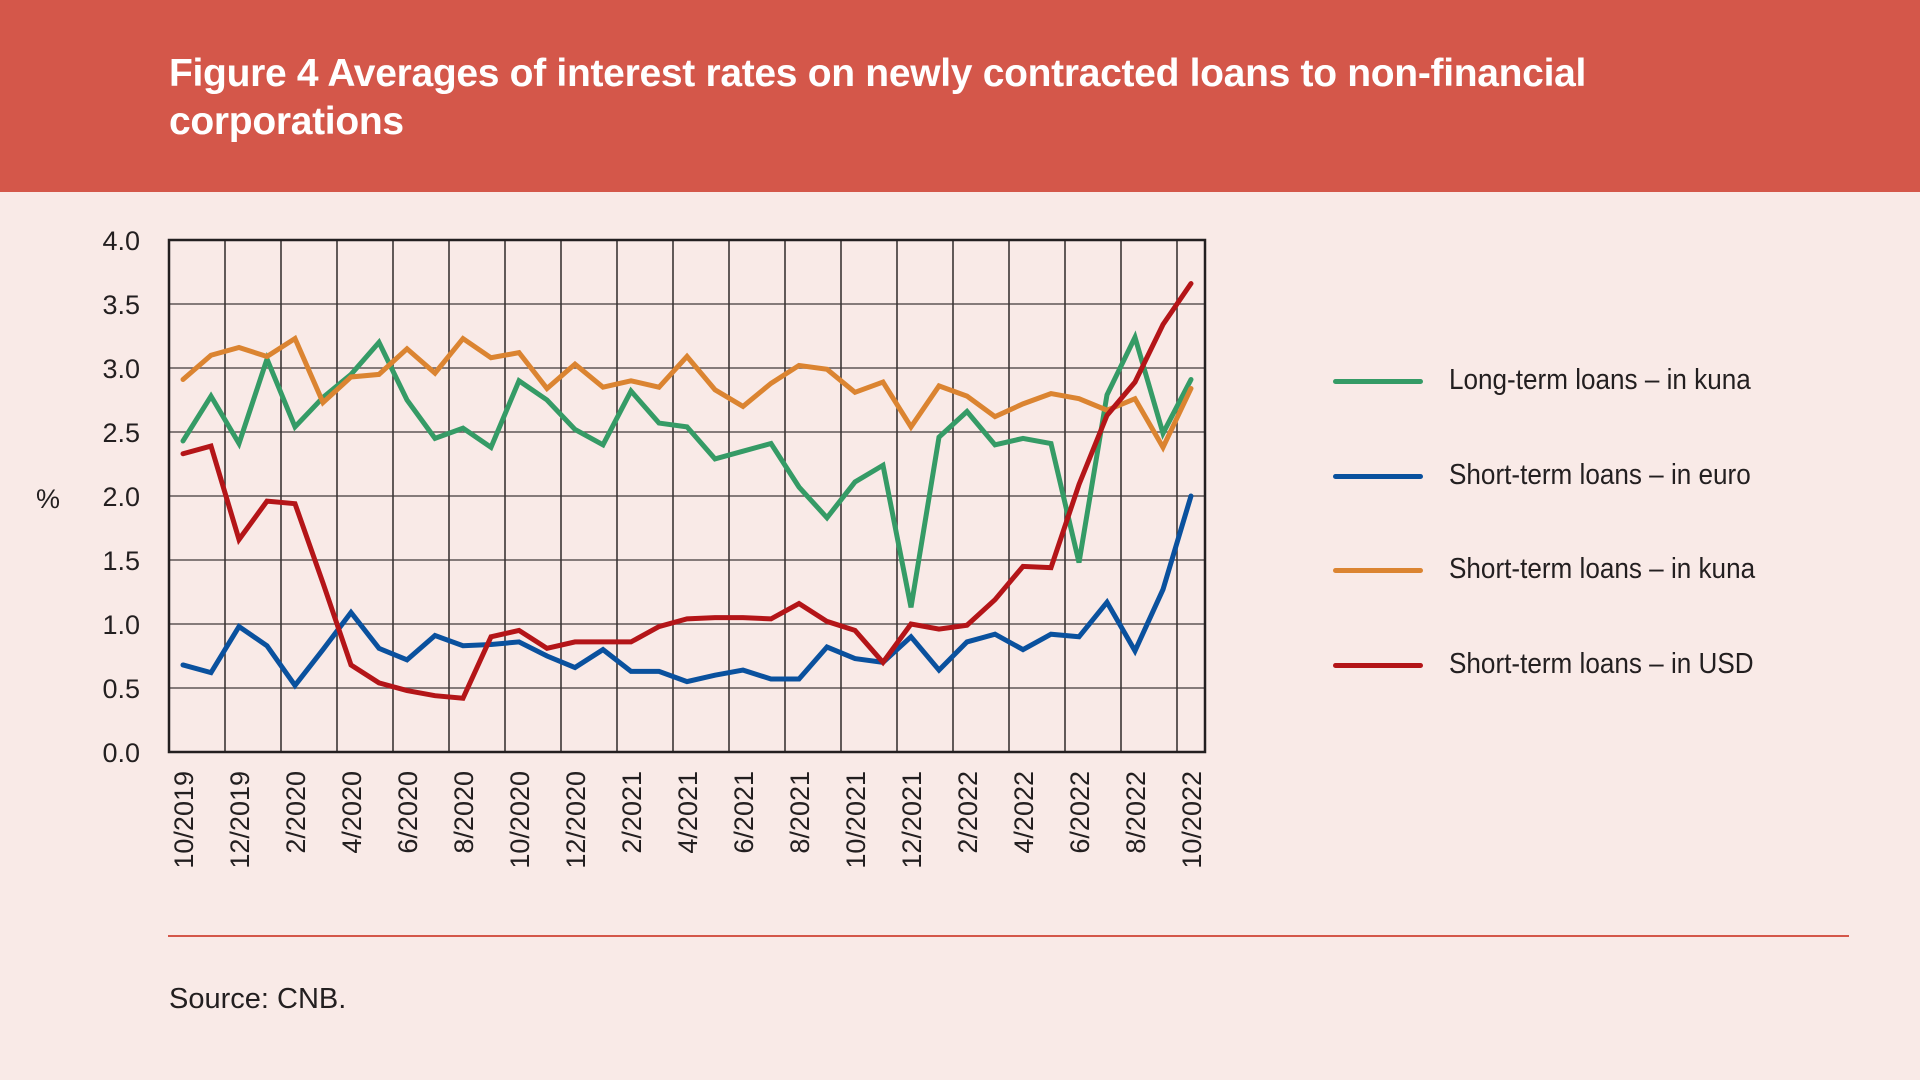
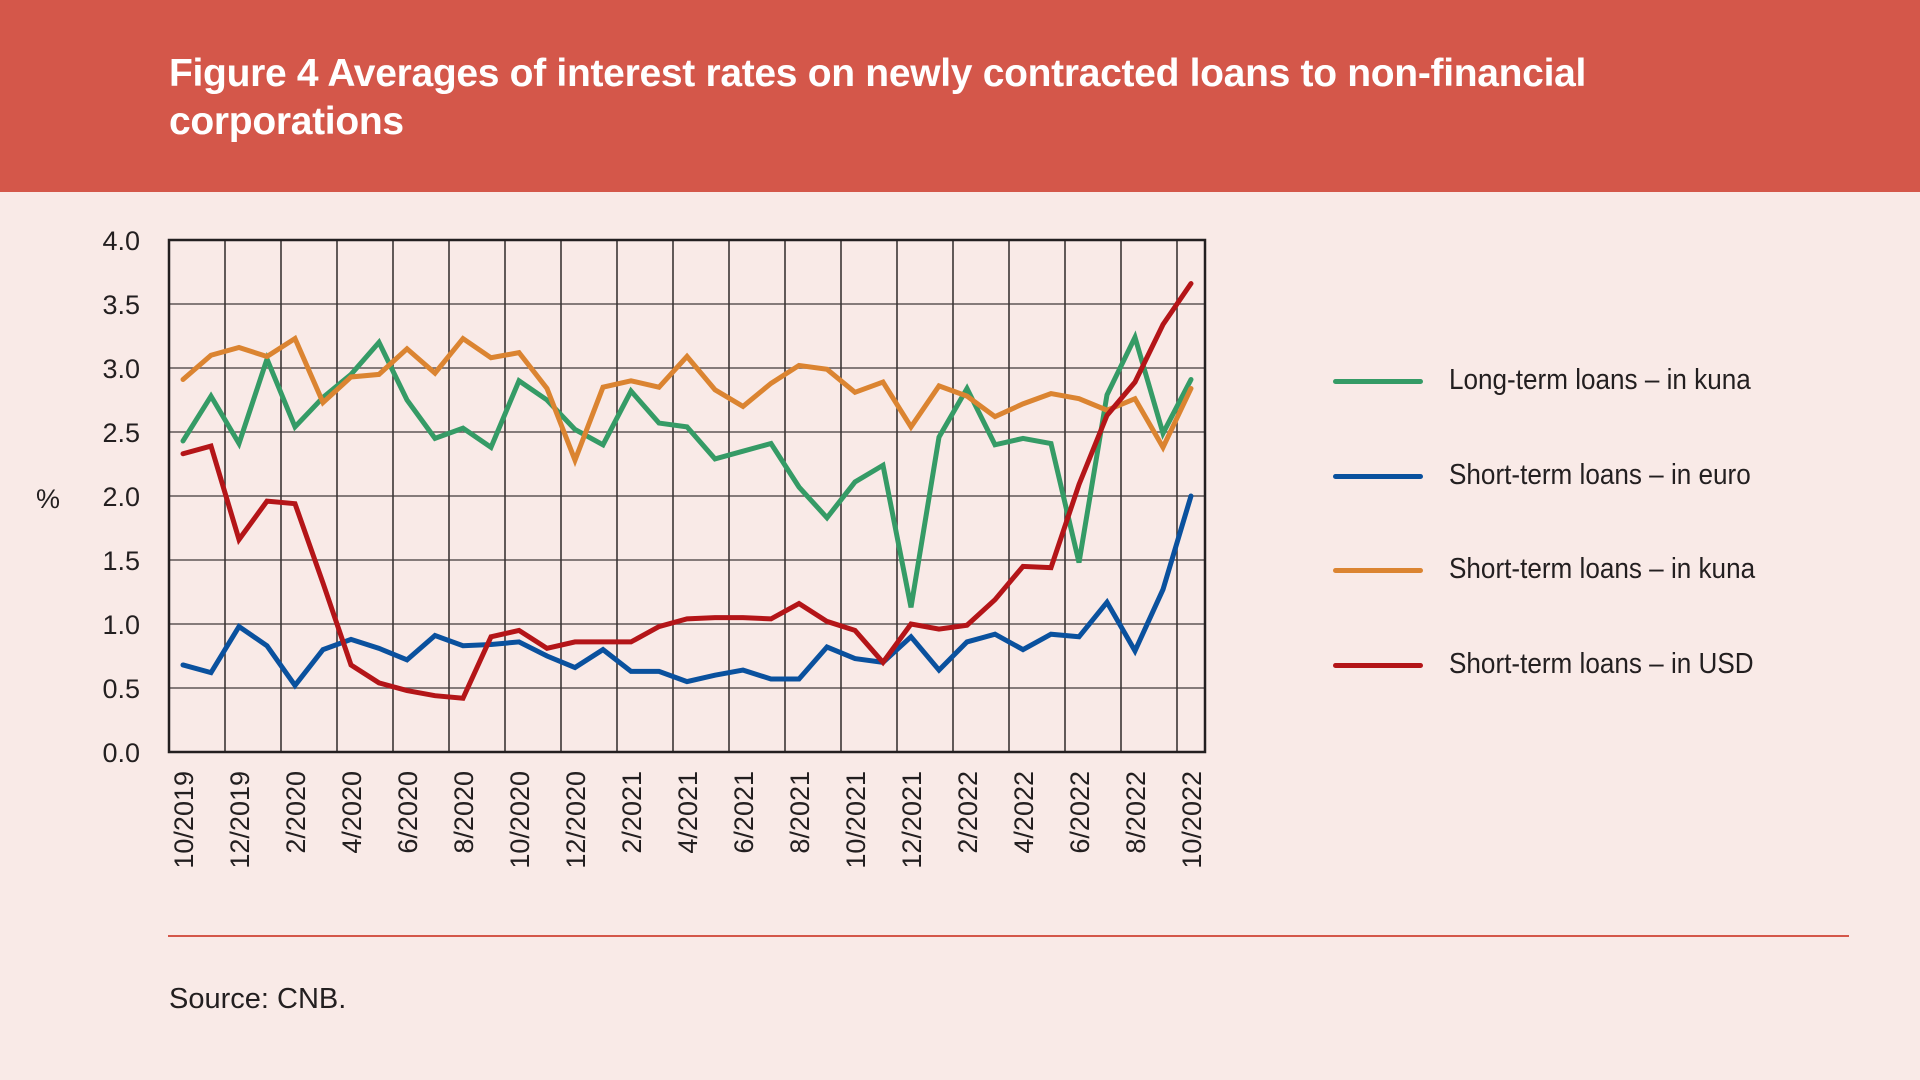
Short-term loans – in euro/4/2020: 1.09 -> 0.88
Short-term loans – in kuna/12/2020: 3.03 -> 2.28
Long-term loans – in kuna/2/2022: 2.66 -> 2.84
